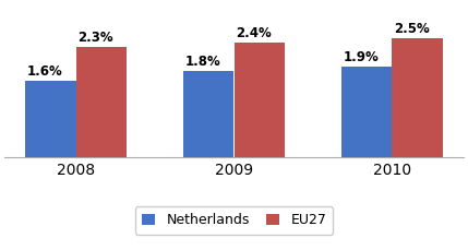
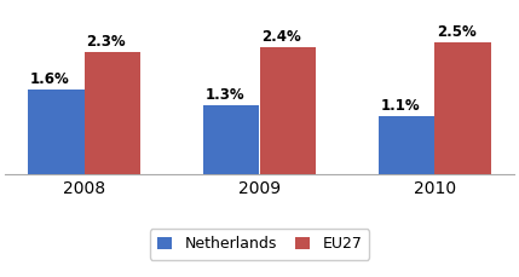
Netherlands/2009: 1.8% -> 1.3%
Netherlands/2010: 1.9% -> 1.1%
